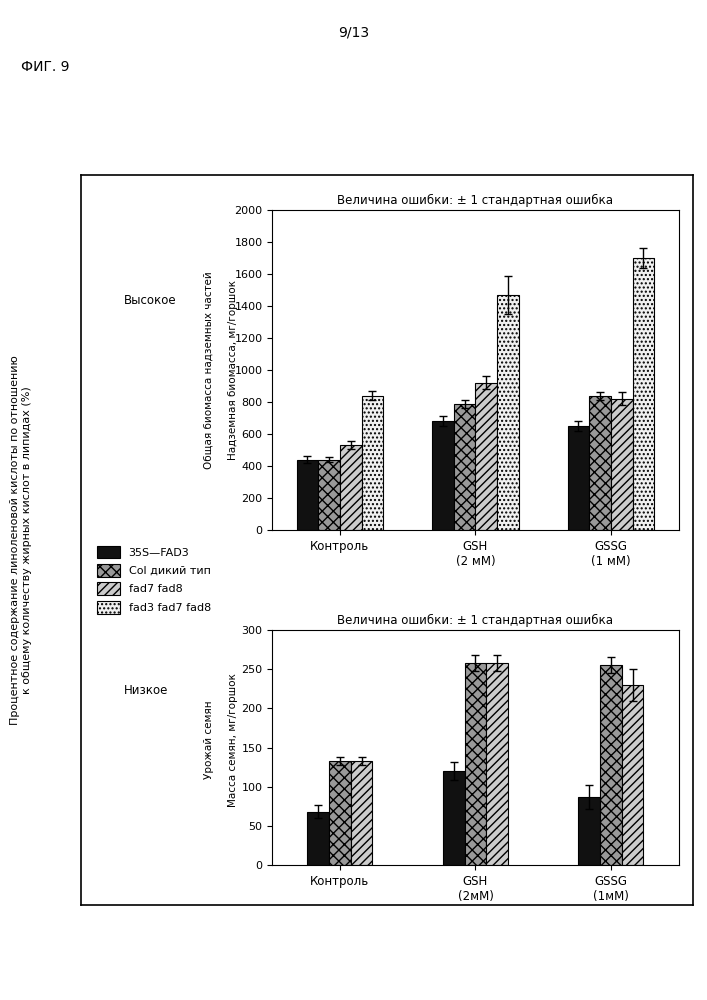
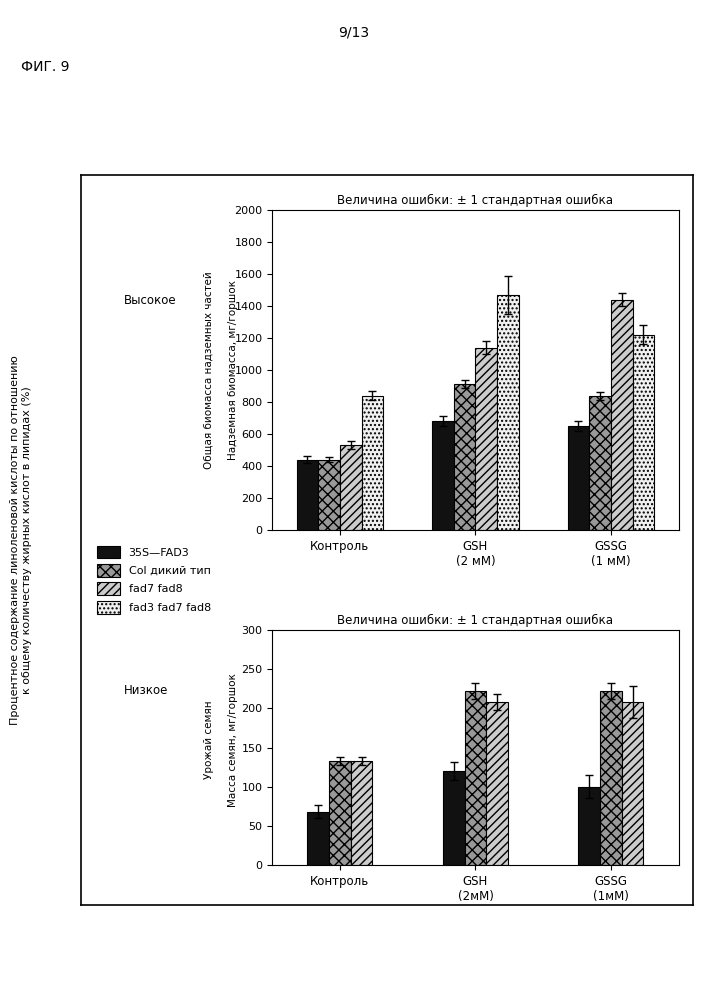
Col дикий тип/GSH (2 мМ): 790 -> 910
fad7 fad8/GSH (2 мМ): 920 -> 1140
fad7 fad8/GSSG (1 мМ): 820 -> 1440
fad3 fad7 fad8/GSSG (1 мМ): 1700 -> 1220
Col дикий тип/GSH (2мМ): 258 -> 222
fad7 fad8/GSH (2мМ): 258 -> 208
35S—FAD3/GSSG (1мМ): 87 -> 100
Col дикий тип/GSSG (1мМ): 255 -> 222
fad7 fad8/GSSG (1мМ): 230 -> 208
